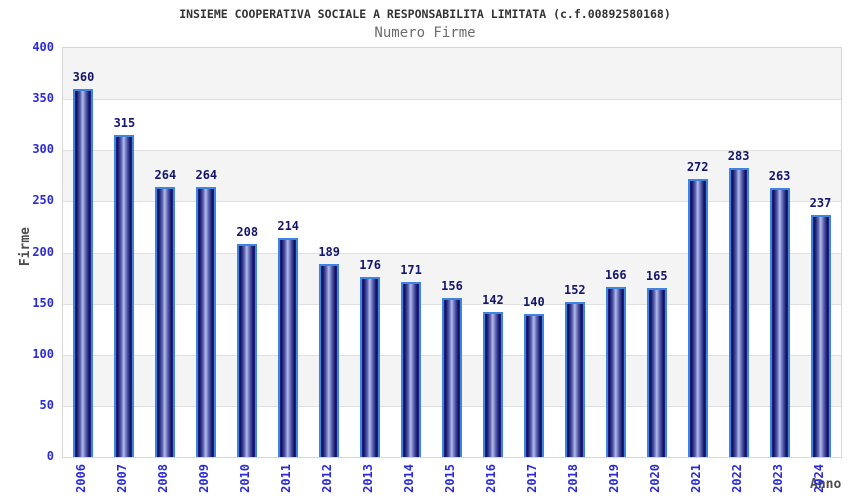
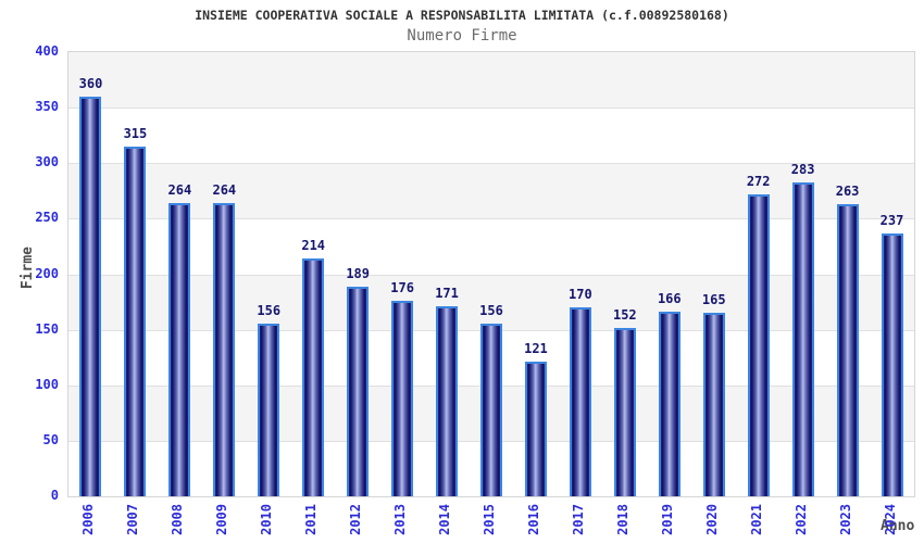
2010: 208 -> 156
2016: 142 -> 121
2017: 140 -> 170
